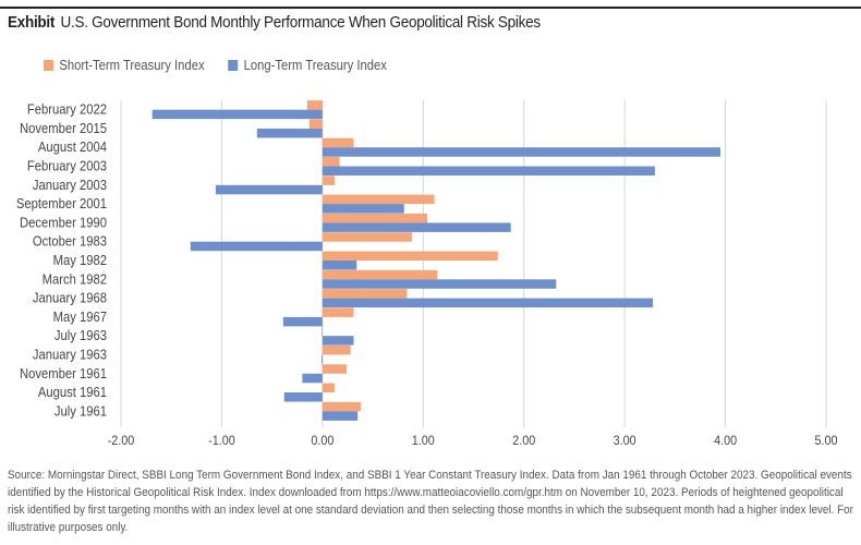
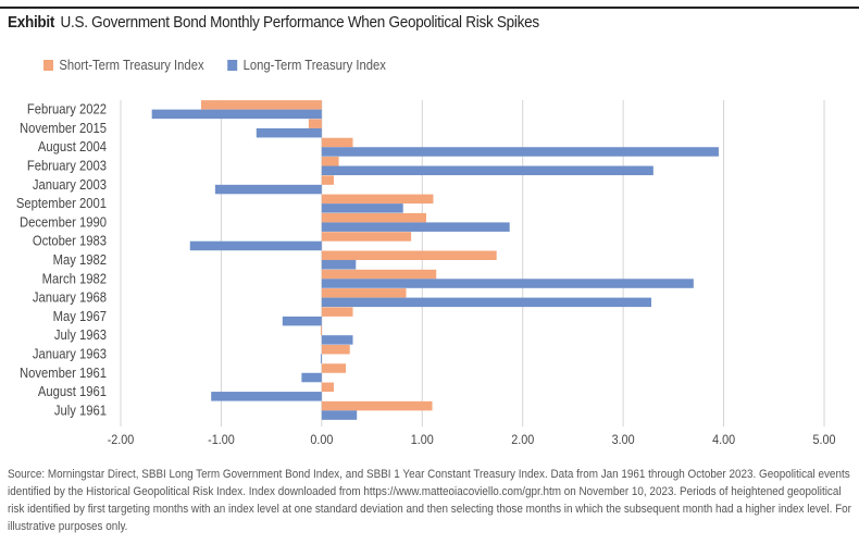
Short-Term Treasury Index/February 2022: -0.1 -> -1.2
Long-Term Treasury Index/March 1982: 2.3 -> 3.7
Long-Term Treasury Index/August 1961: -0.4 -> -1.1
Short-Term Treasury Index/July 1961: 0.4 -> 1.1
